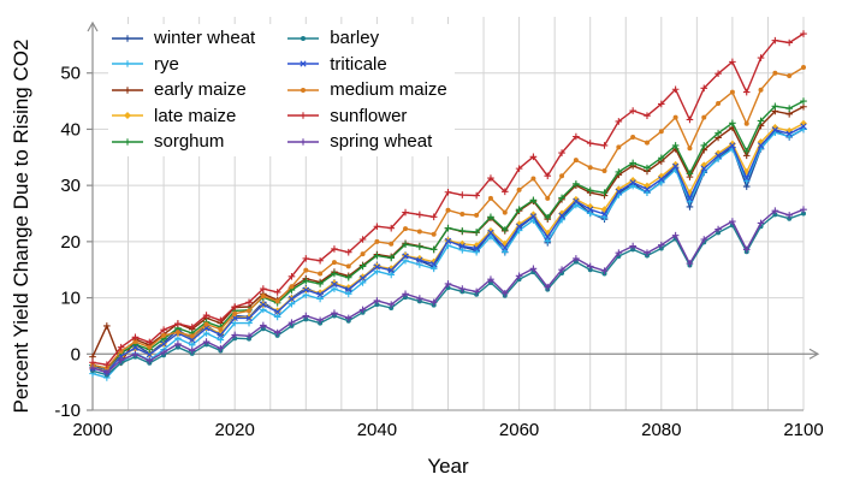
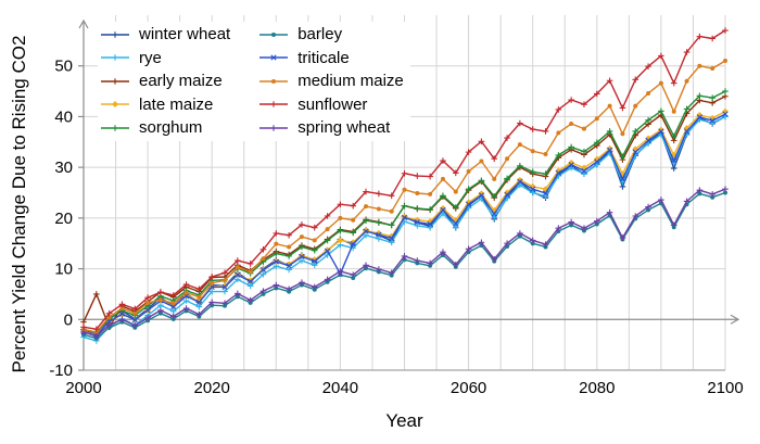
triticale/2040: 16 -> 9
